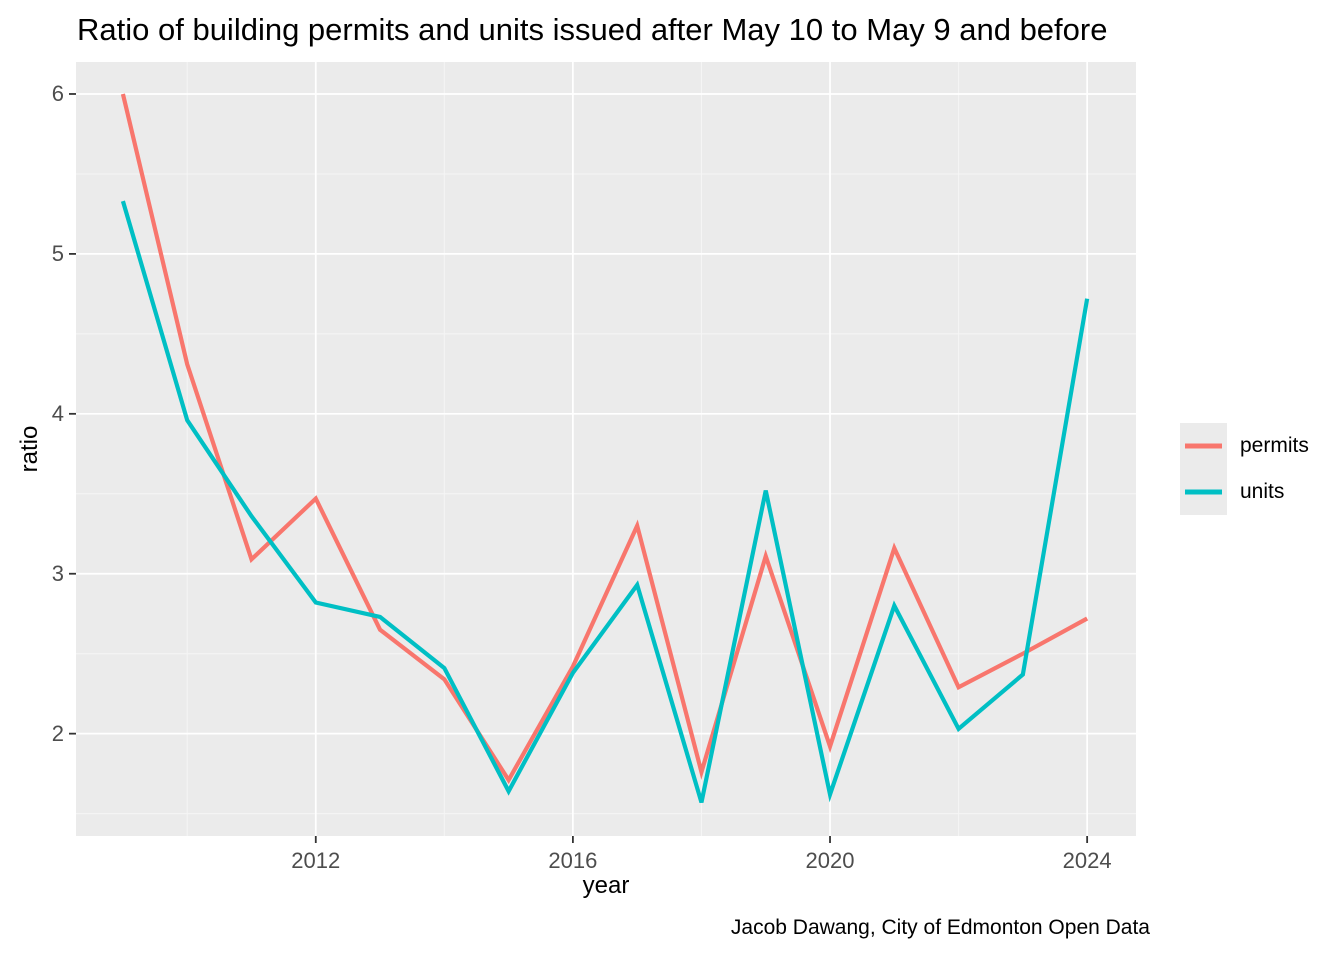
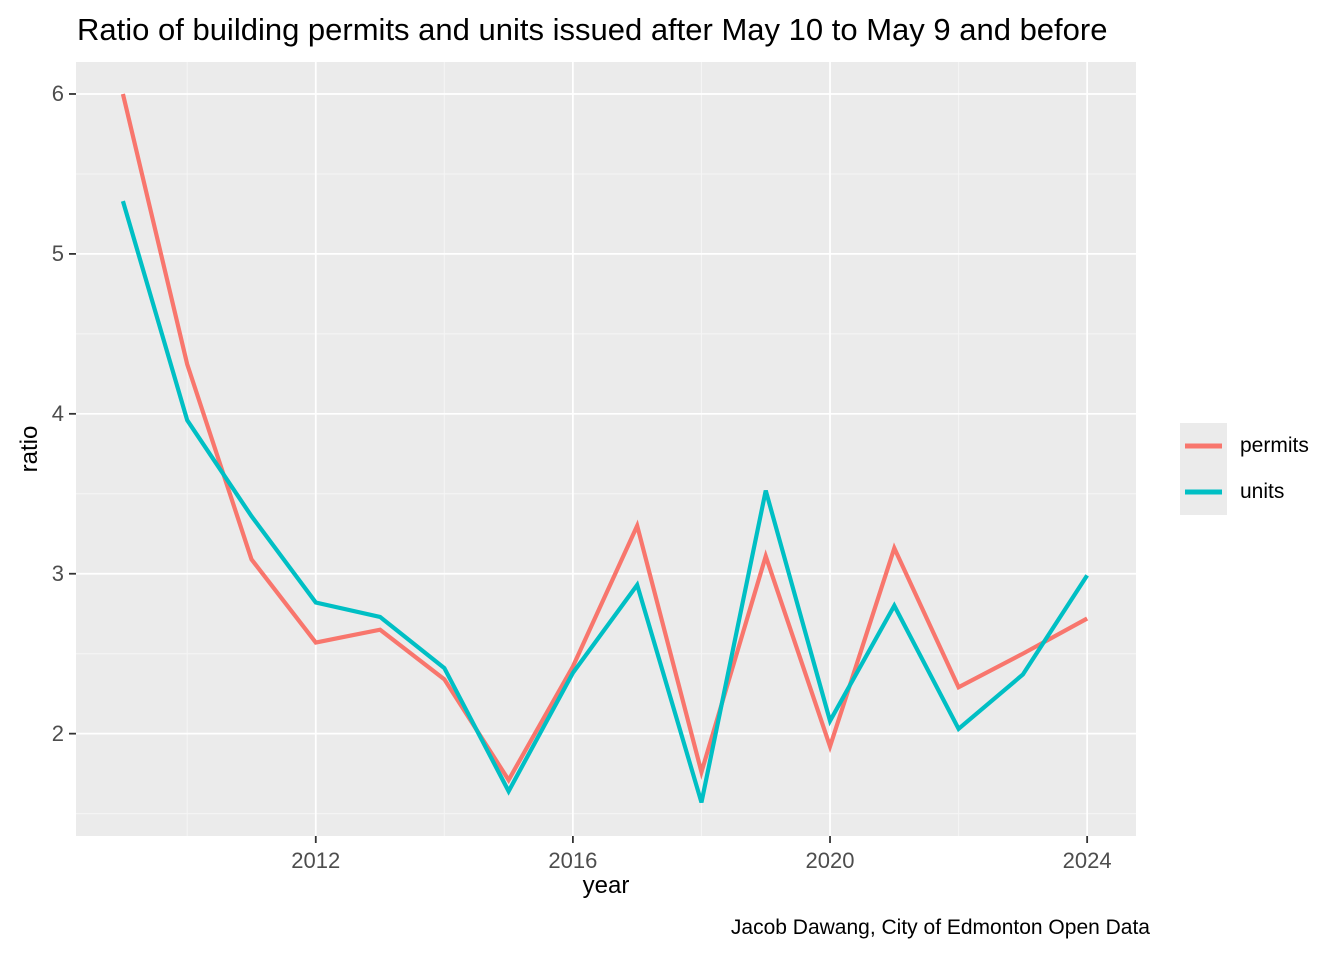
permits/2012: 3.47 -> 2.57
units/2020: 1.62 -> 2.08
units/2024: 4.72 -> 2.99
